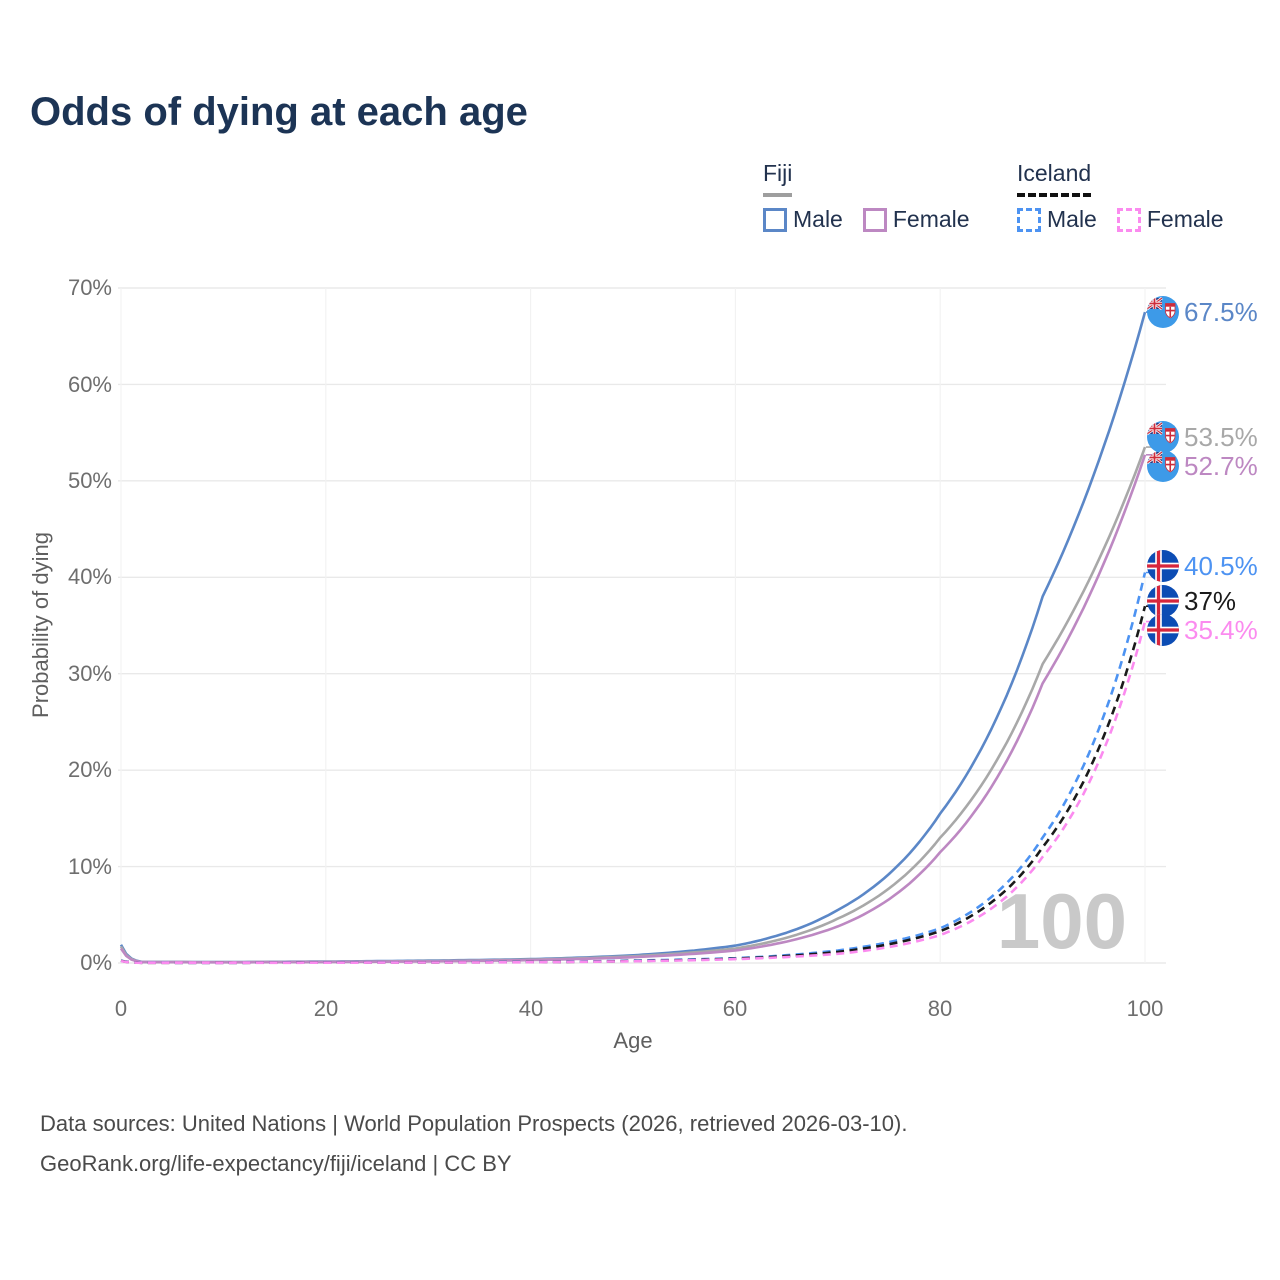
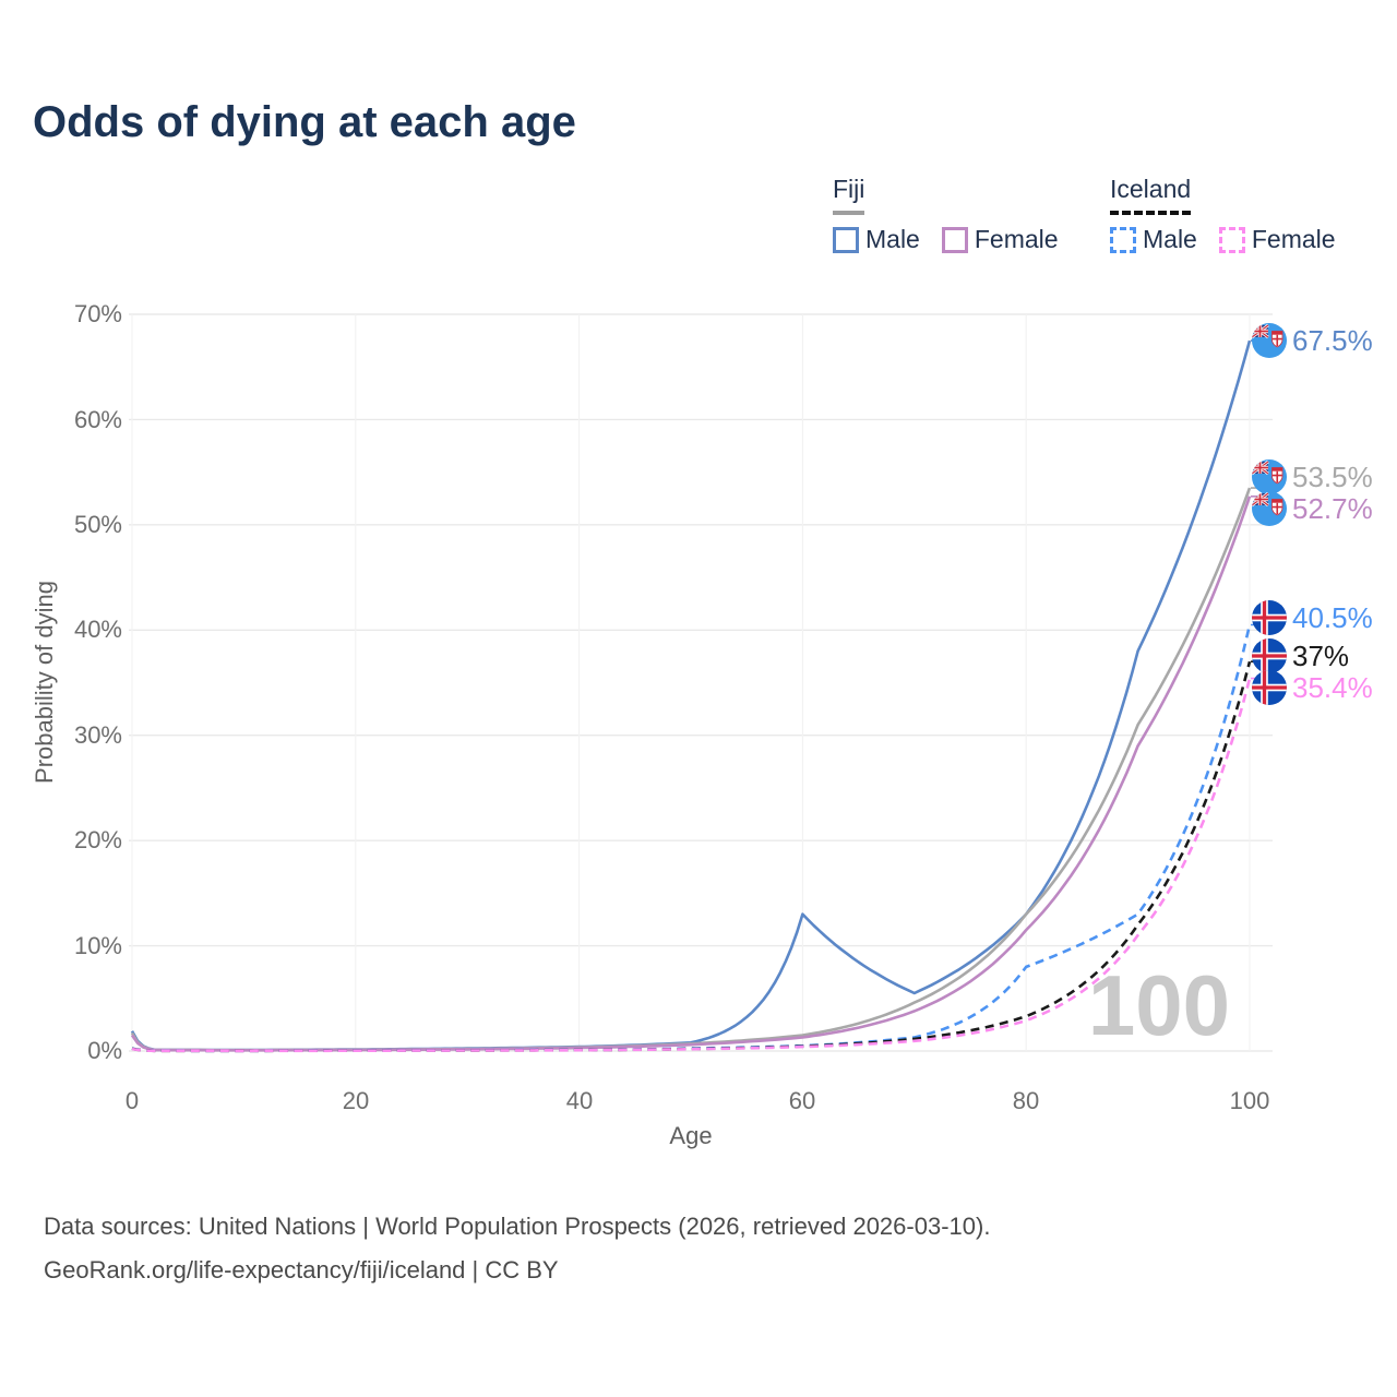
Fiji Male/60: 2% -> 13%
Fiji Male/80: 16% -> 13%
Iceland Male/80: 4% -> 8%
